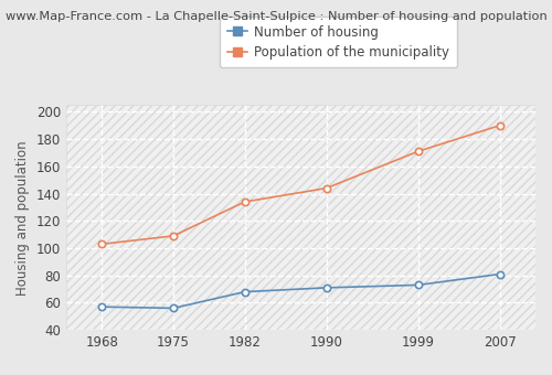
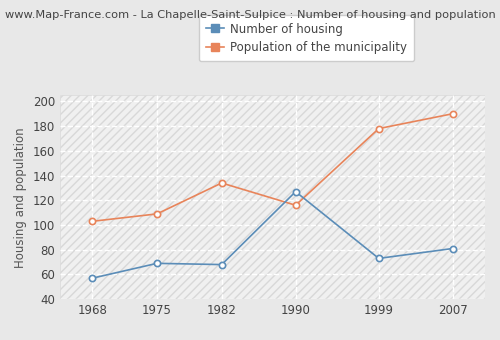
Number of housing/1975: 56 -> 69
Number of housing/1990: 71 -> 127
Population of the municipality/1990: 144 -> 116
Population of the municipality/1999: 171 -> 178
